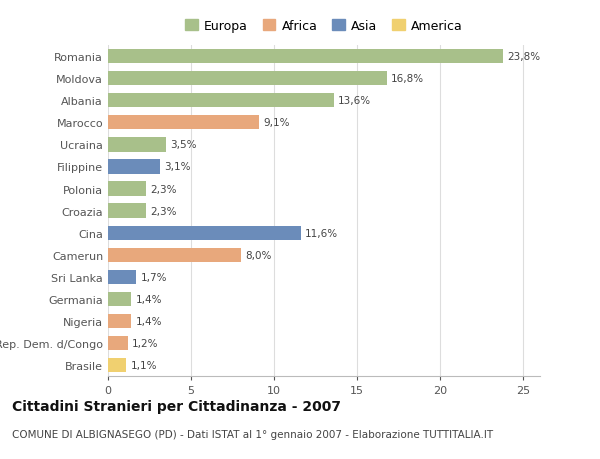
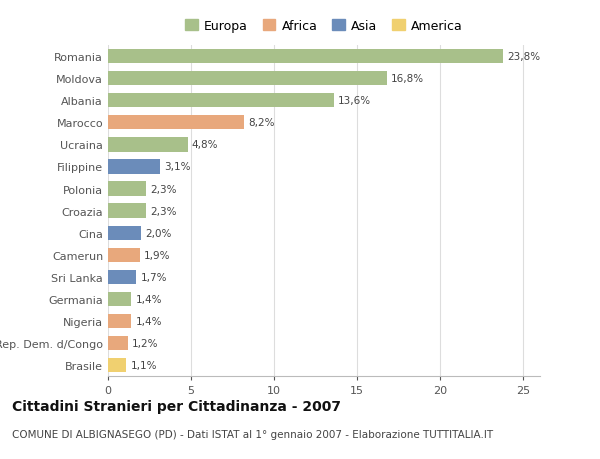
Marocco: 9,1% -> 8,2%
Ucraina: 3,5% -> 4,8%
Cina: 11,6% -> 2,0%
Camerun: 8,0% -> 1,9%
